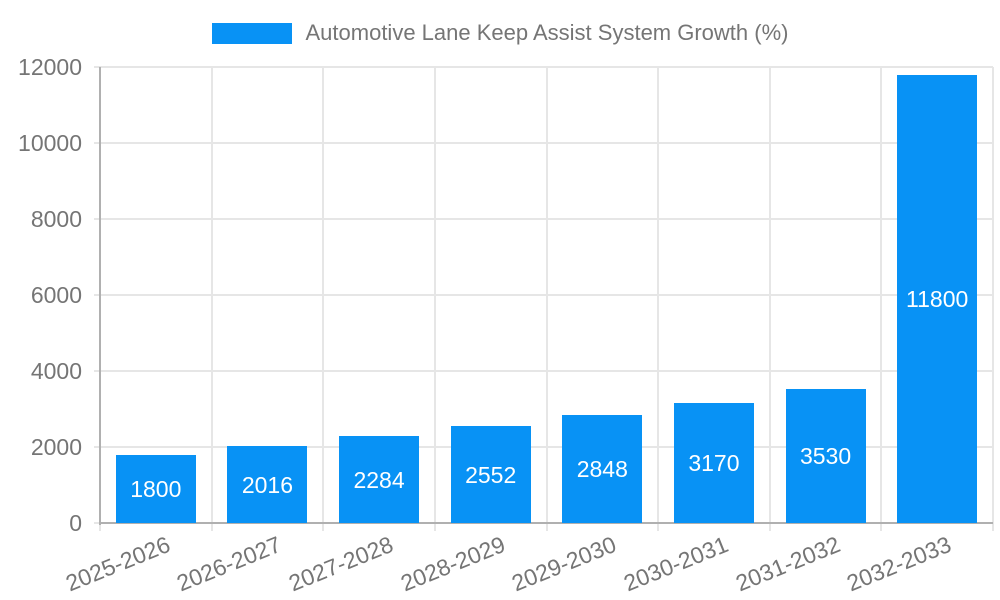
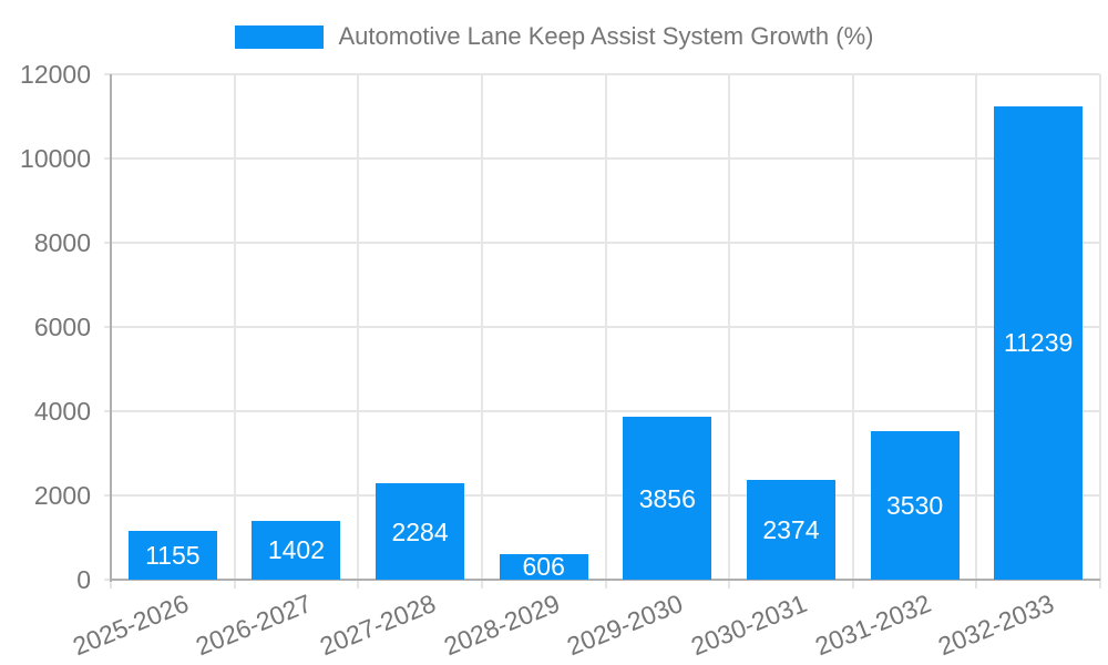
2025-2026: 1800 -> 1155
2026-2027: 2016 -> 1402
2028-2029: 2552 -> 606
2029-2030: 2848 -> 3856
2030-2031: 3170 -> 2374
2032-2033: 11800 -> 11239
